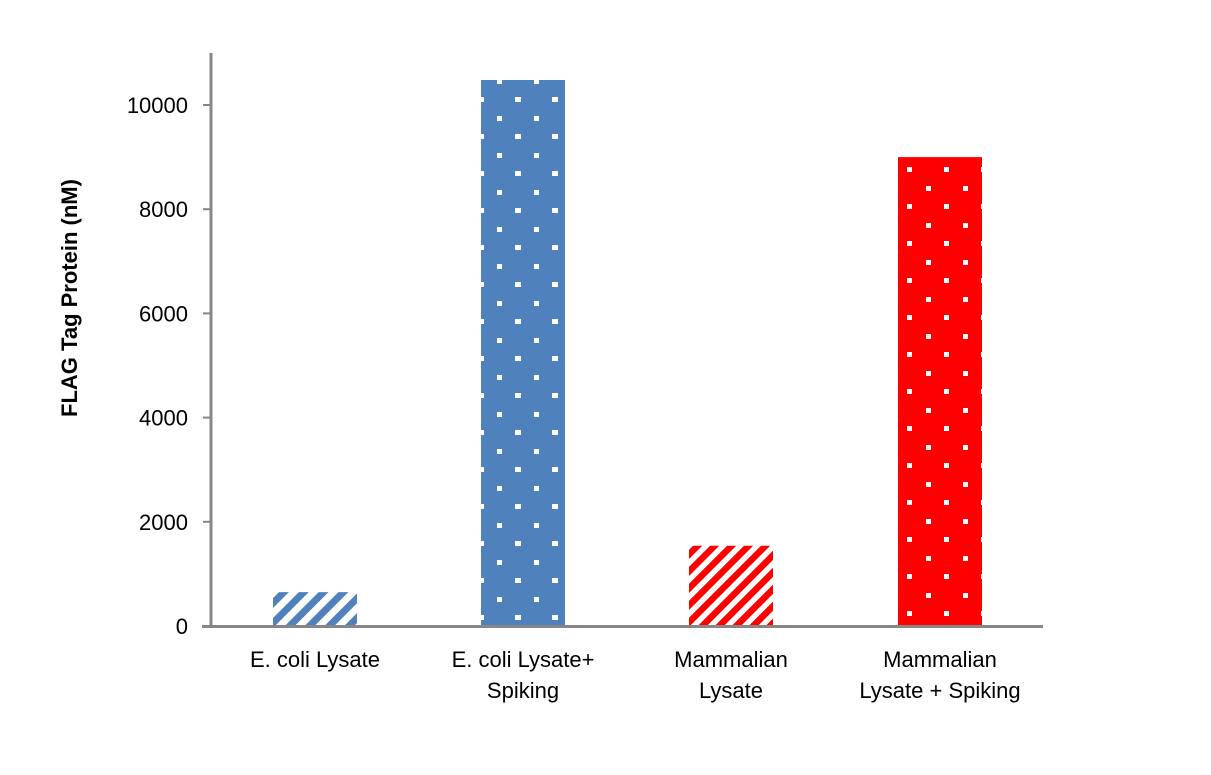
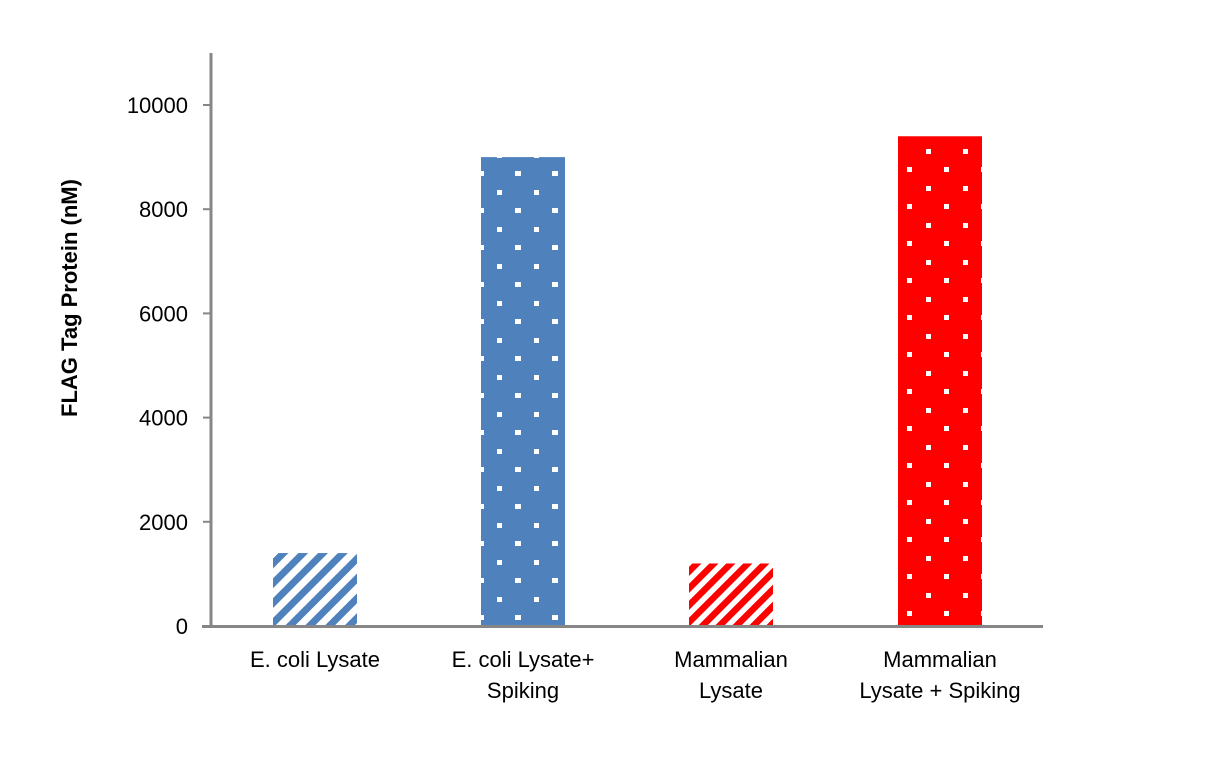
E. coli Lysate: 600 -> 1400
E. coli Lysate+ Spiking: 10500 -> 9000
Mammalian Lysate: 1500 -> 1200
Mammalian Lysate + Spiking: 9000 -> 9400
